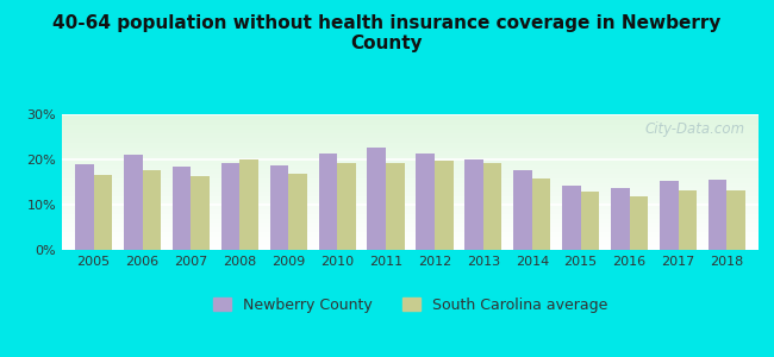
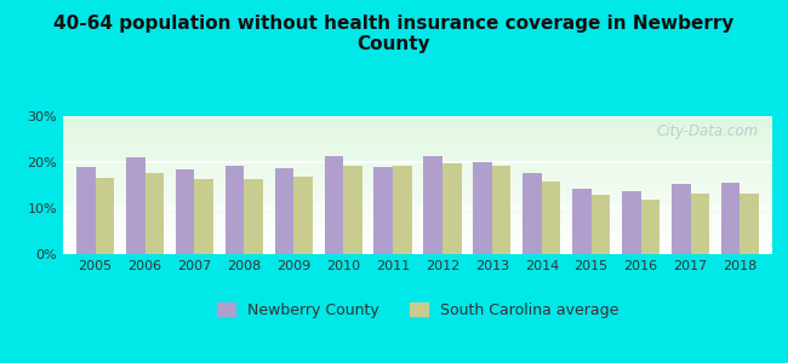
South Carolina average/2008: 20.0% -> 16.3%
Newberry County/2011: 22.5% -> 19.0%
